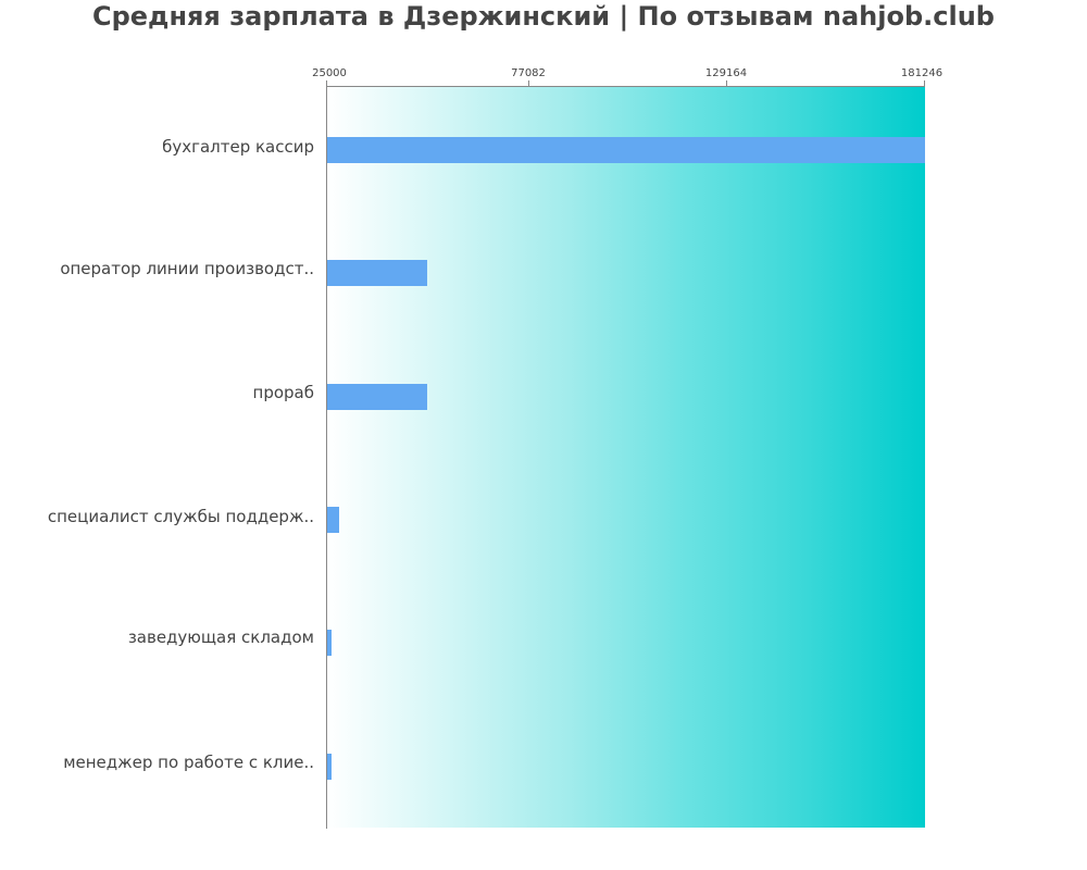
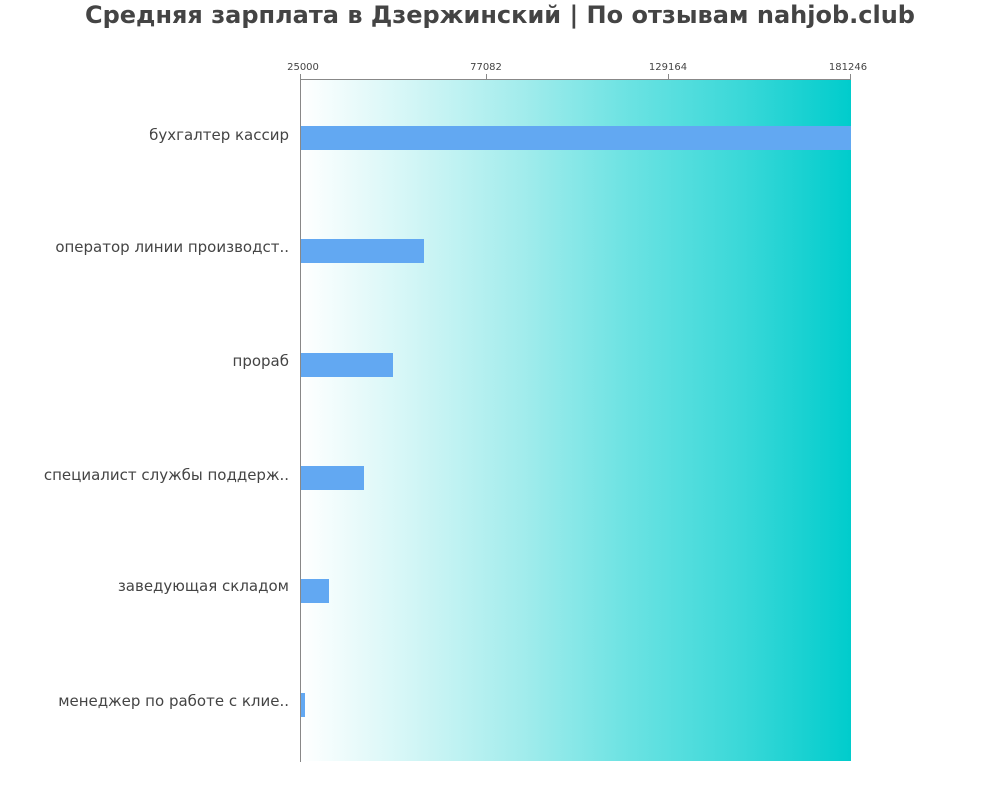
оператор линии производст..: 51000 -> 60000
специалист службы поддерж..: 28000 -> 43000
заведующая складом: 26000 -> 33000
